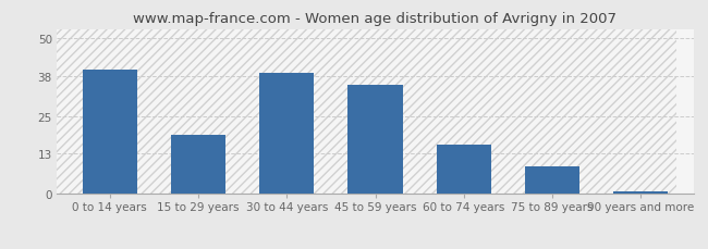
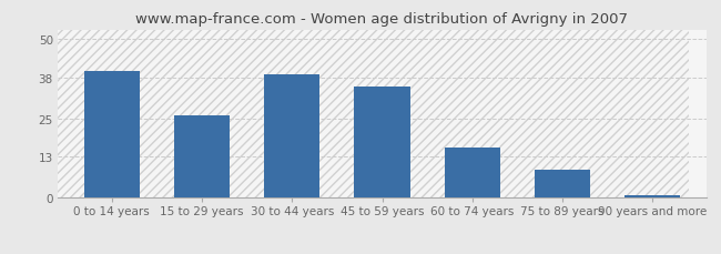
15 to 29 years: 19 -> 26
